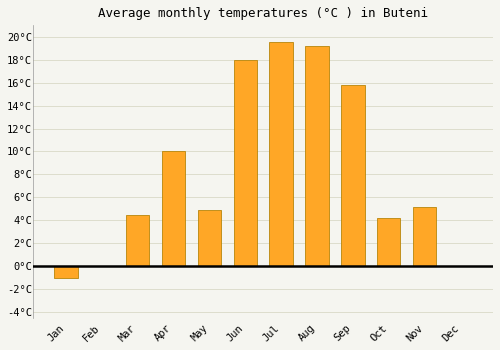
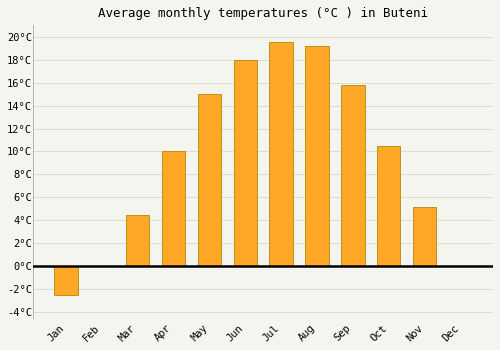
Jan: -1.0°C -> -2.5°C
May: 4.9°C -> 15.0°C
Oct: 4.2°C -> 10.5°C
